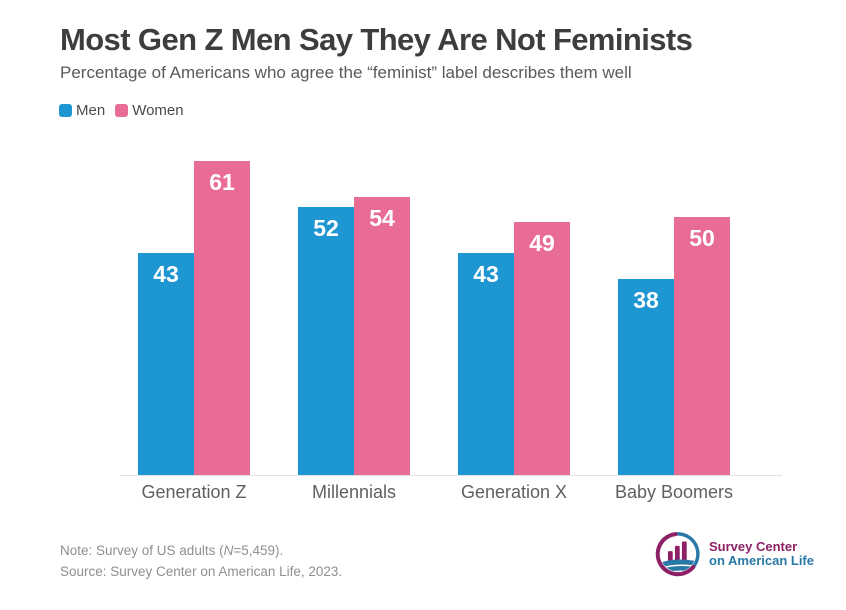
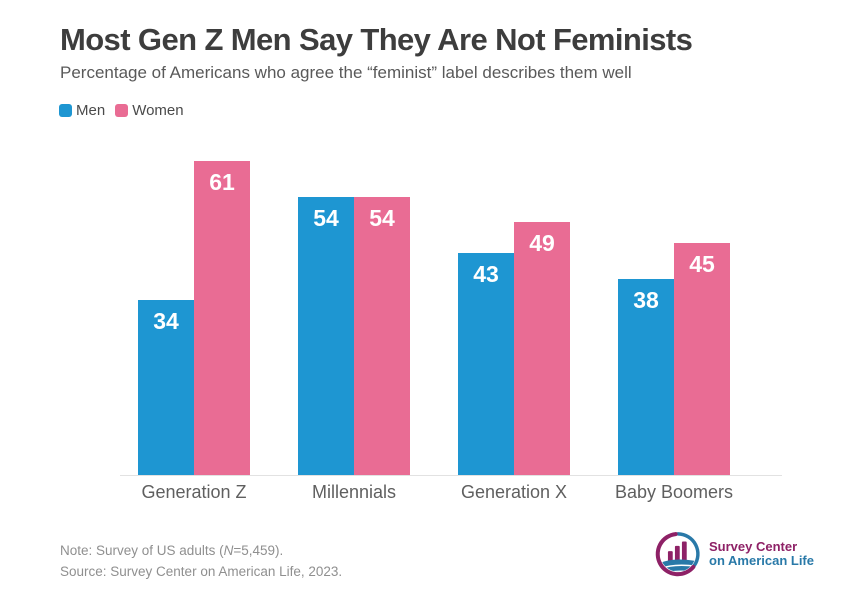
Men/Generation Z: 43 -> 34
Men/Millennials: 52 -> 54
Women/Baby Boomers: 50 -> 45
